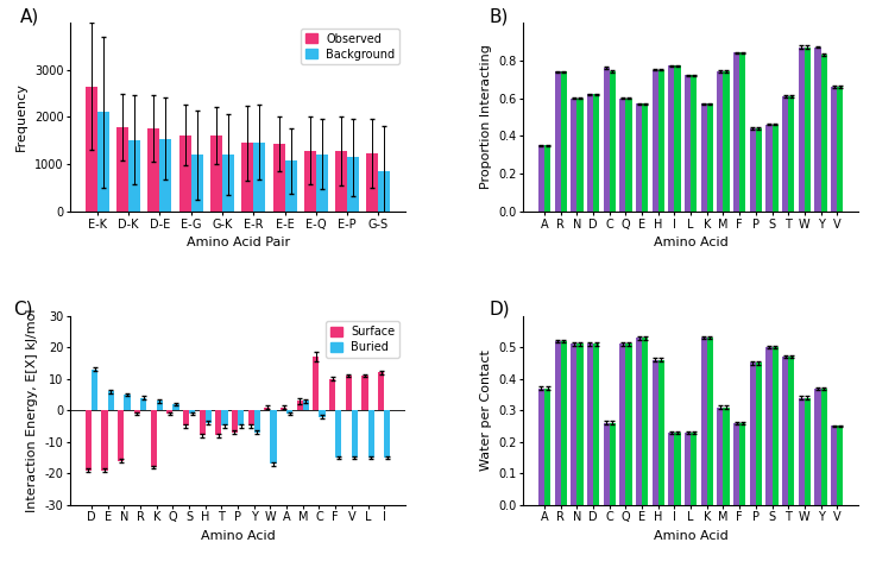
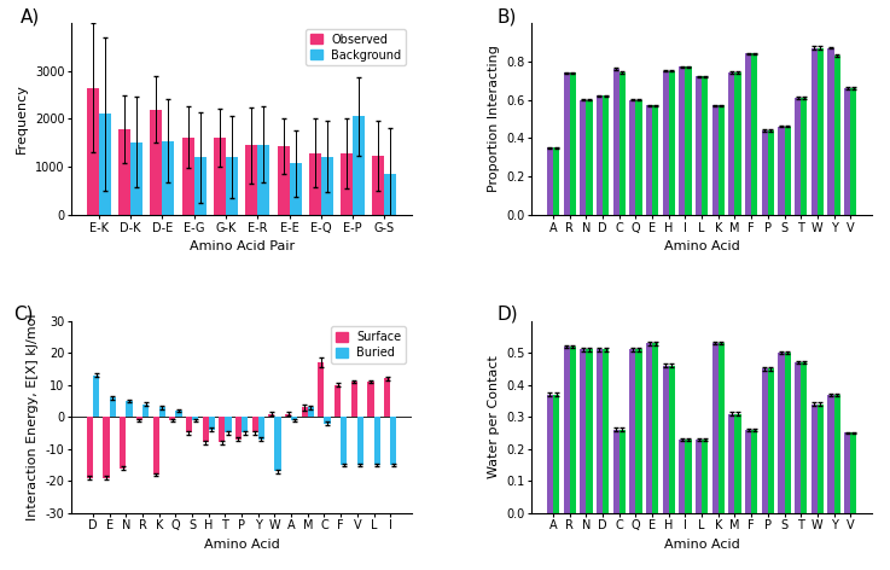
Observed/D-E: 1760 -> 2200
Background/E-P: 1150 -> 2050
